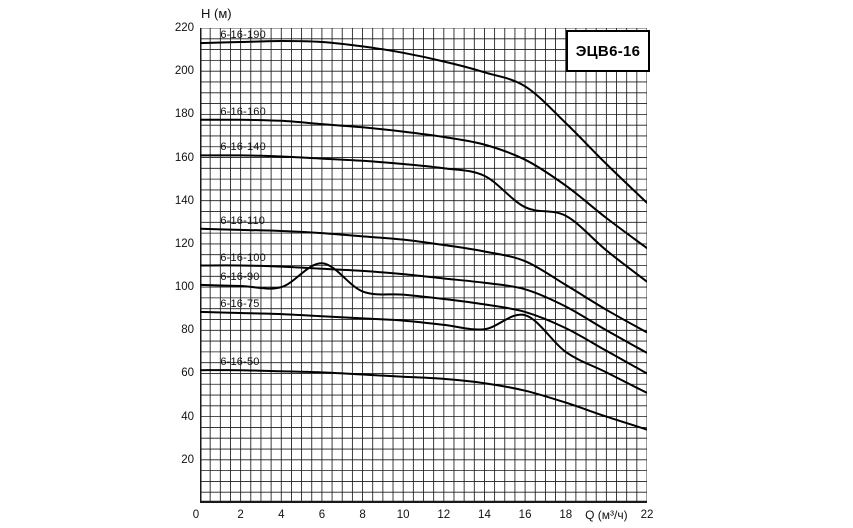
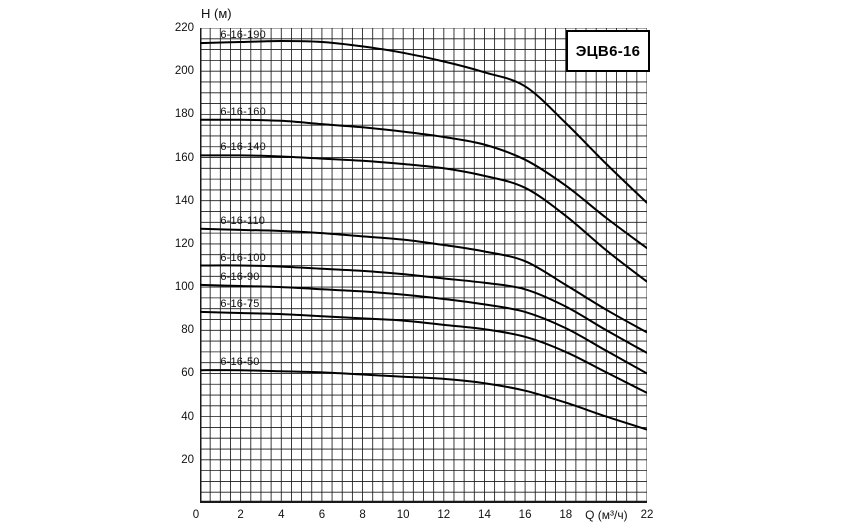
6-16-90/6: 111 -> 99
6-16-140/16: 137 -> 146
6-16-75/16: 87 -> 77
